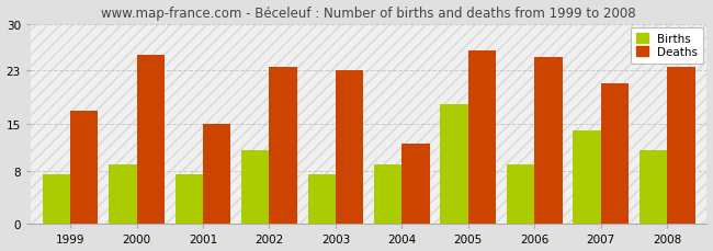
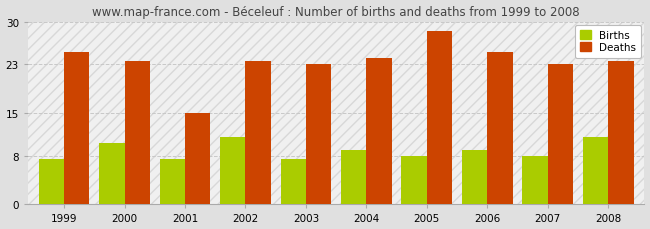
Deaths/1999: 17.0 -> 25.0
Births/2000: 9.0 -> 10.0
Deaths/2000: 25.4 -> 23.5
Deaths/2004: 12.0 -> 24.0
Births/2005: 18.0 -> 8.0
Deaths/2005: 26.0 -> 28.5
Births/2007: 14.0 -> 8.0
Deaths/2007: 21.0 -> 23.0
